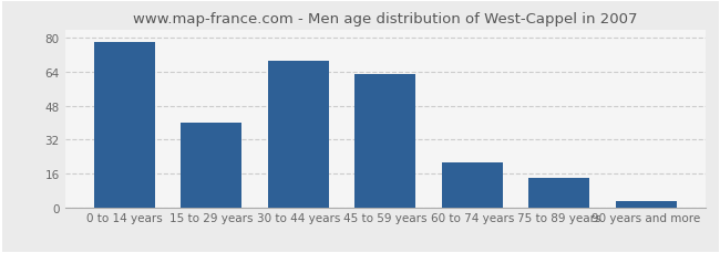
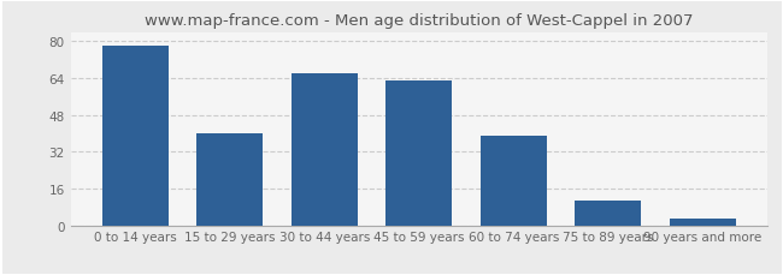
30 to 44 years: 69 -> 66
60 to 74 years: 21 -> 39
75 to 89 years: 14 -> 11
